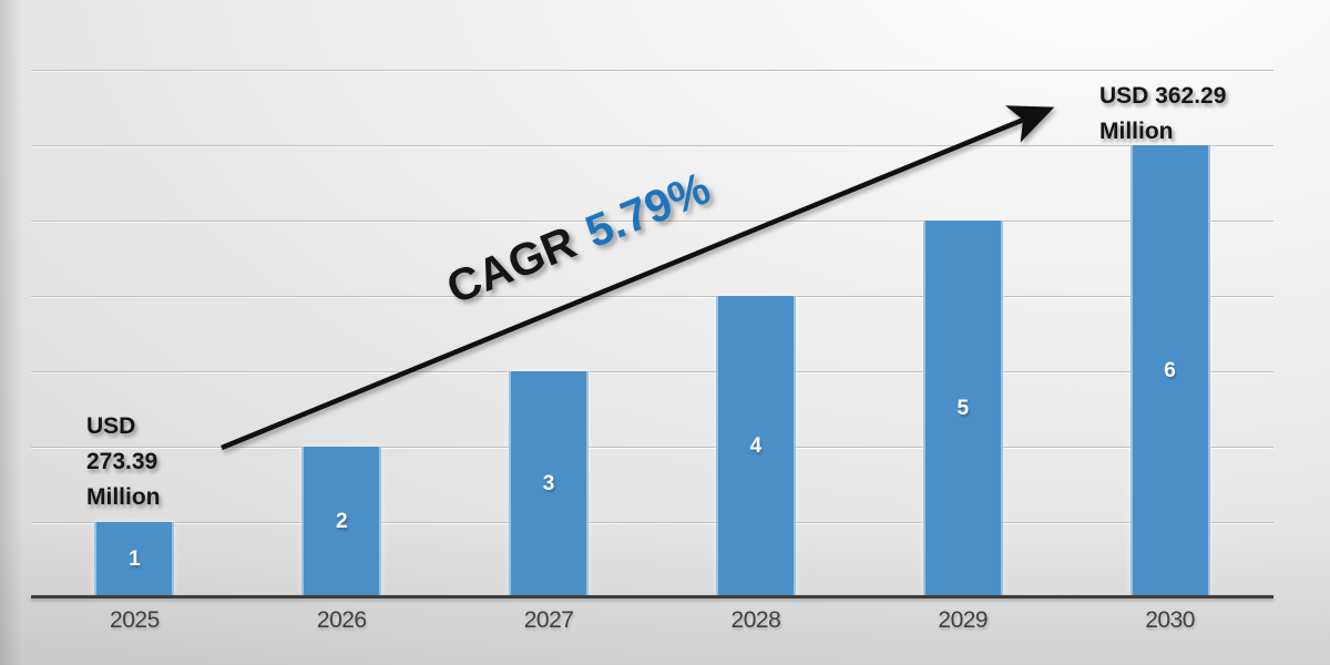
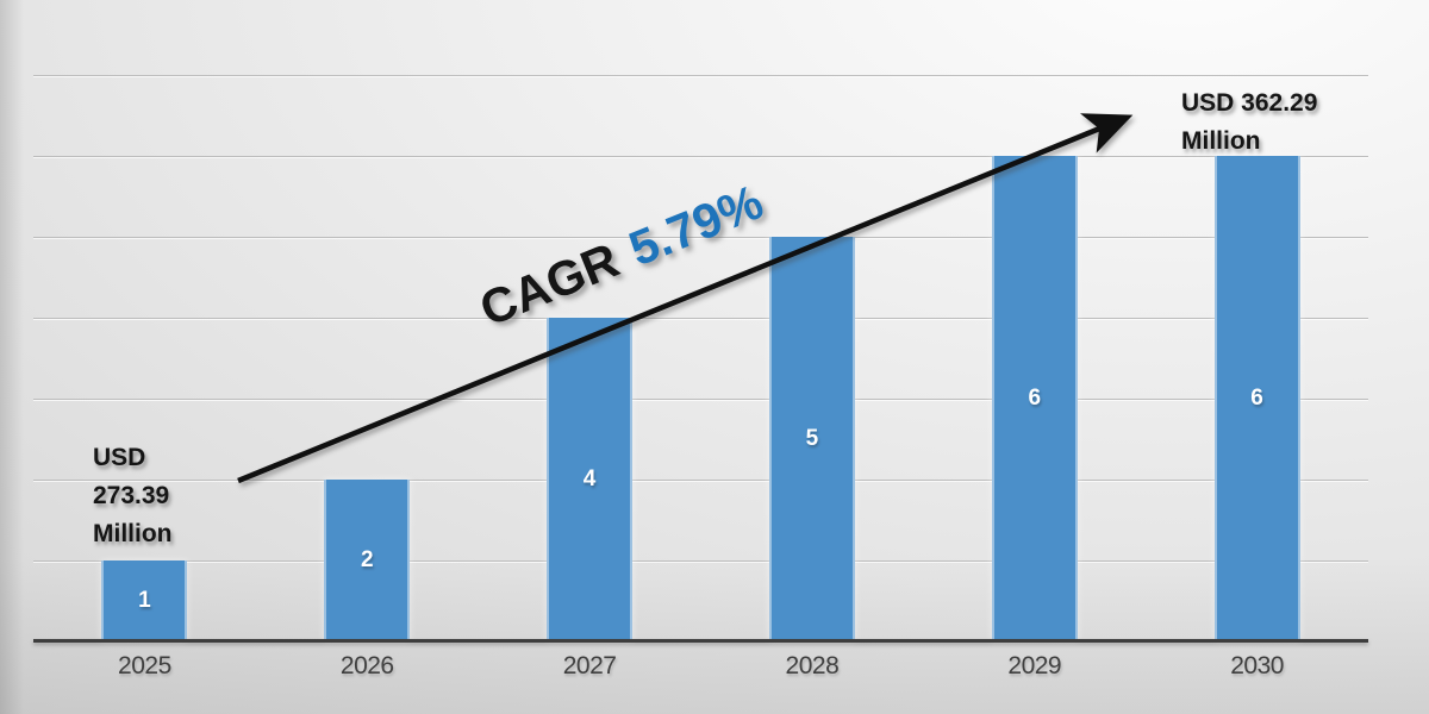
2027: 3 -> 4
2028: 4 -> 5
2029: 5 -> 6
